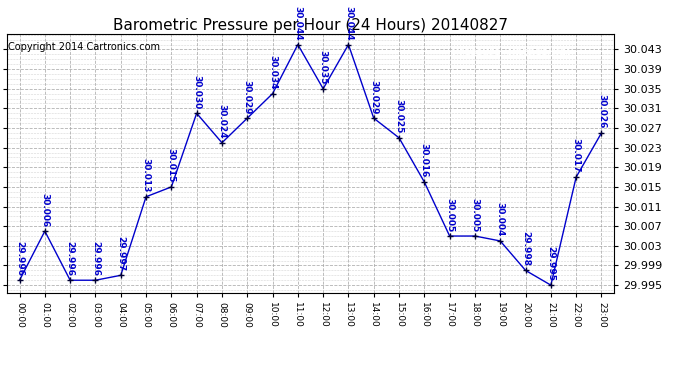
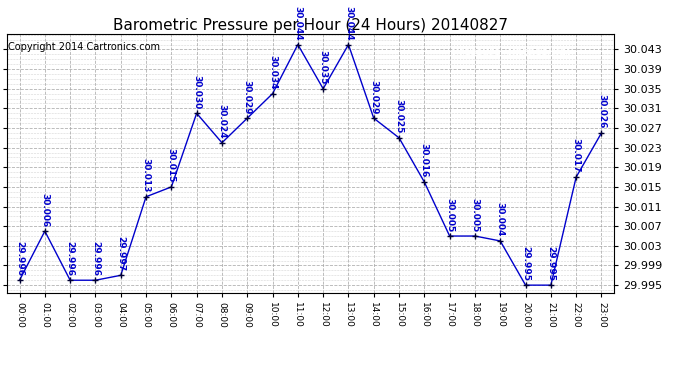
20:00: 29.998 -> 29.995
